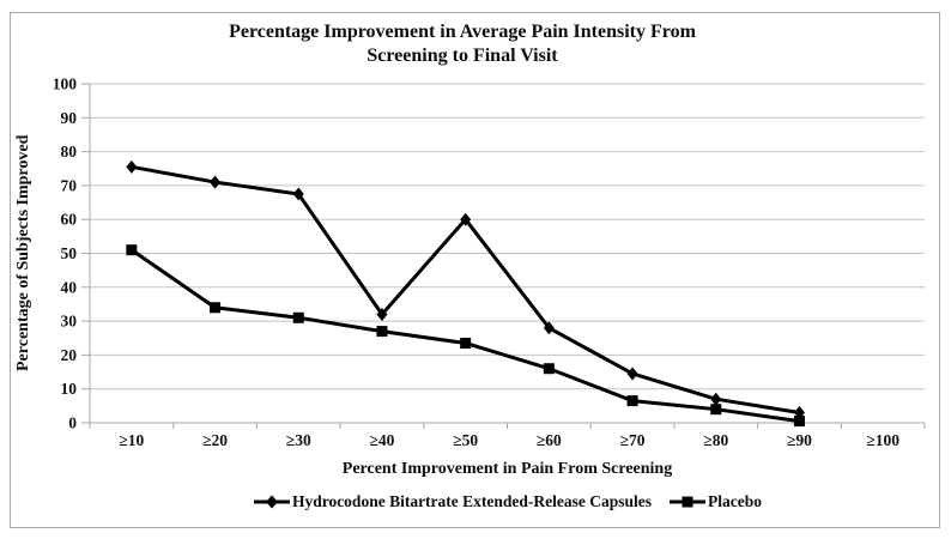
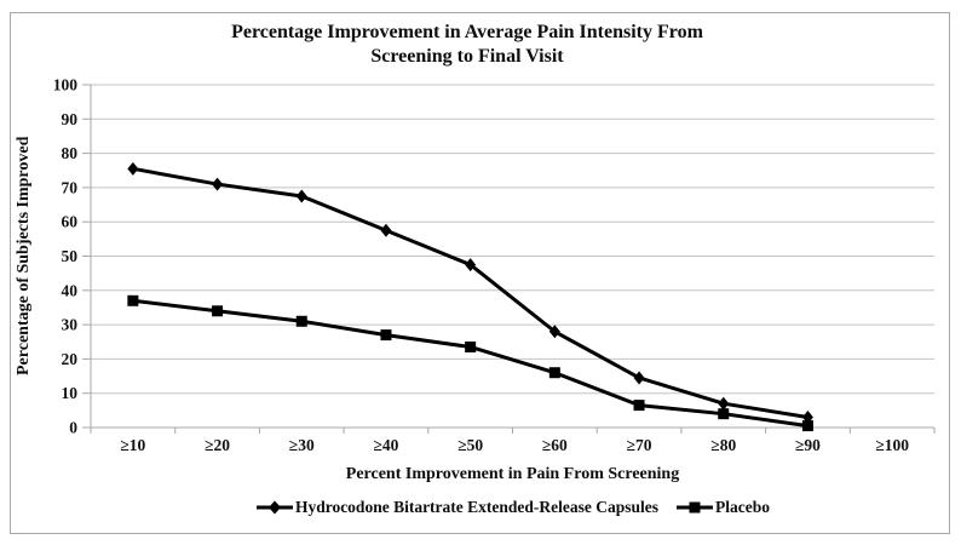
Placebo/≥10: 51 -> 37
Hydrocodone Bitartrate Extended-Release Capsules/≥40: 32 -> 58
Hydrocodone Bitartrate Extended-Release Capsules/≥50: 60 -> 48
